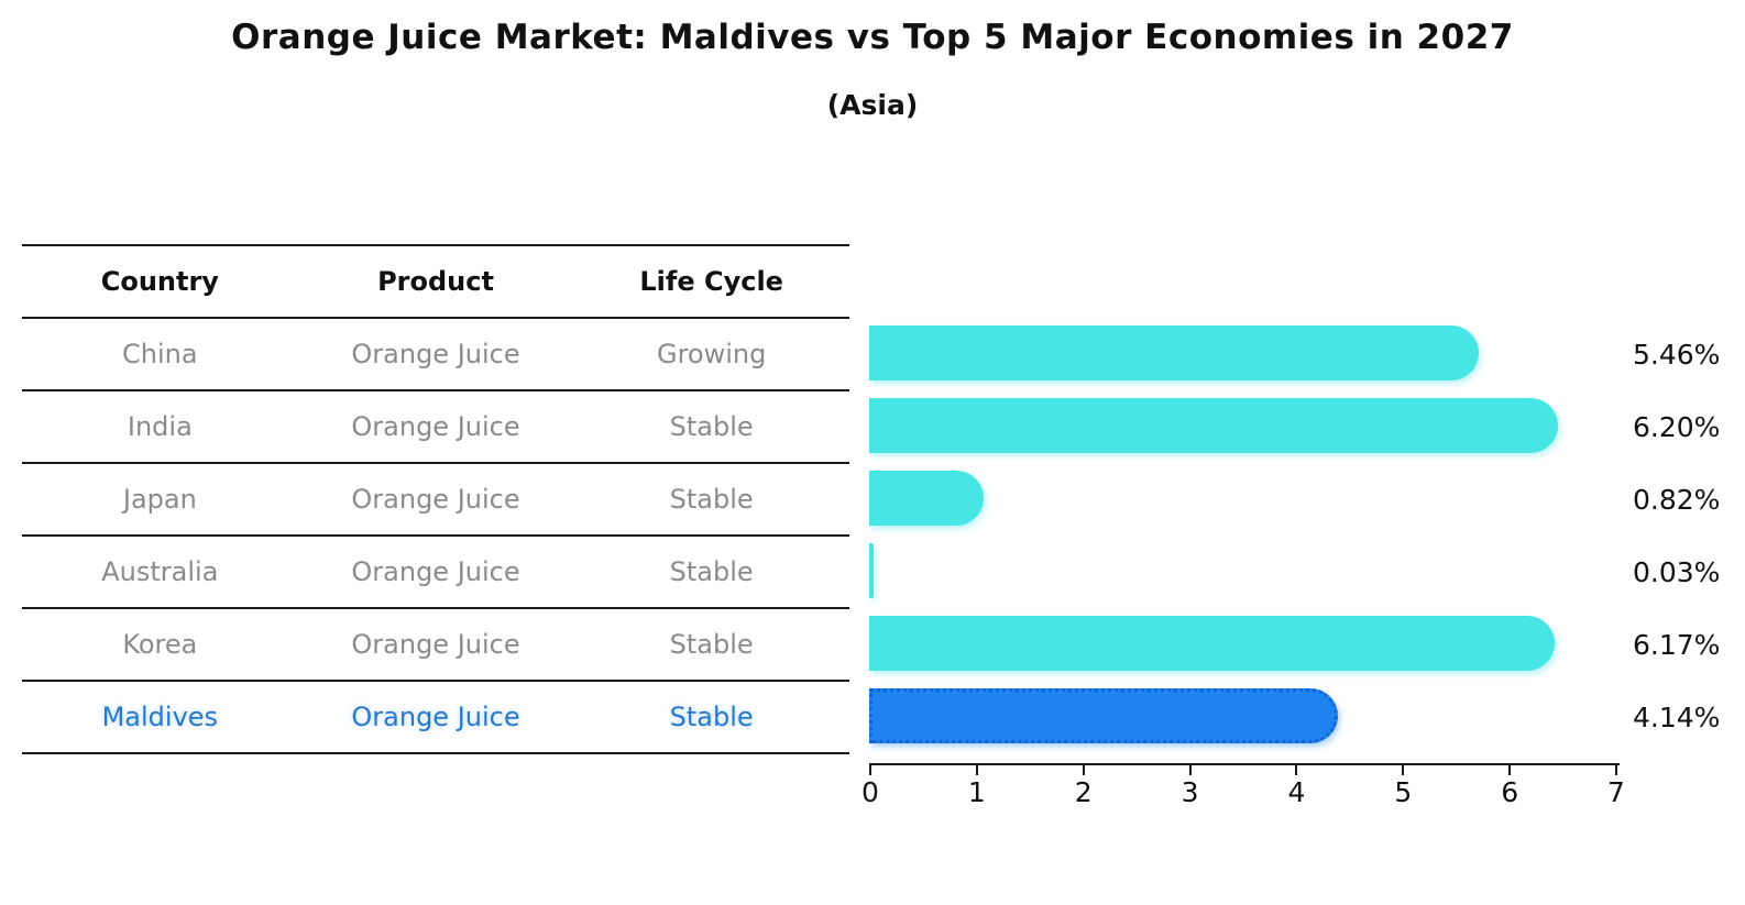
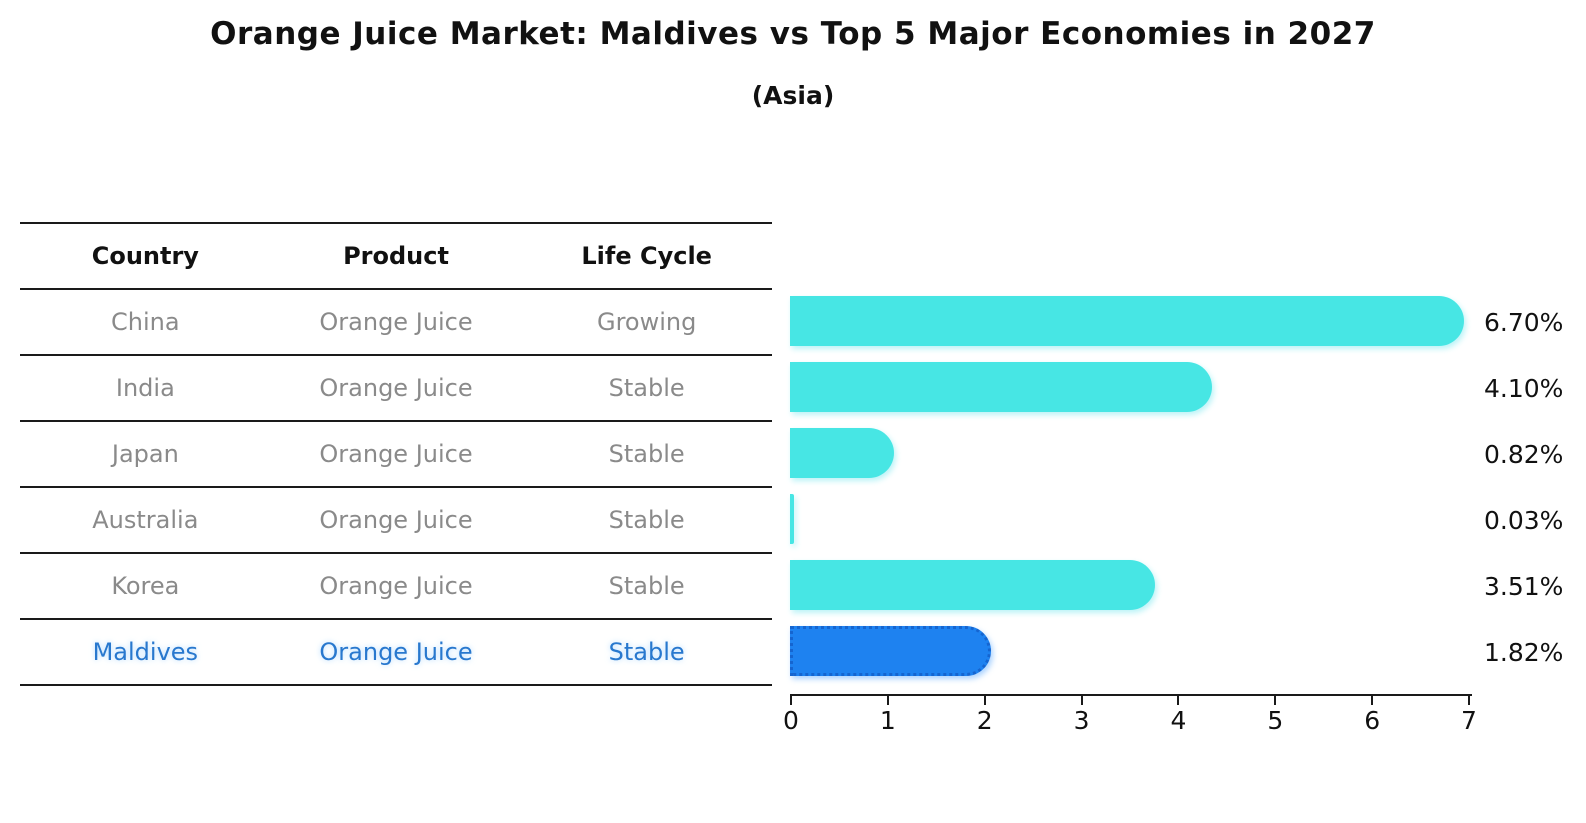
China: 5.46% -> 6.70%
India: 6.20% -> 4.10%
Korea: 6.17% -> 3.51%
Maldives: 4.14% -> 1.82%
